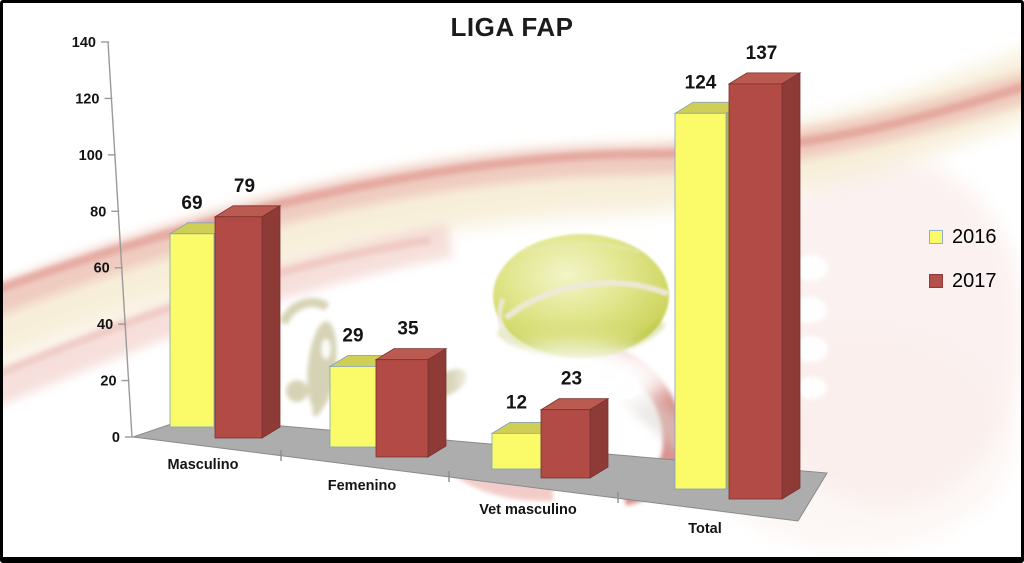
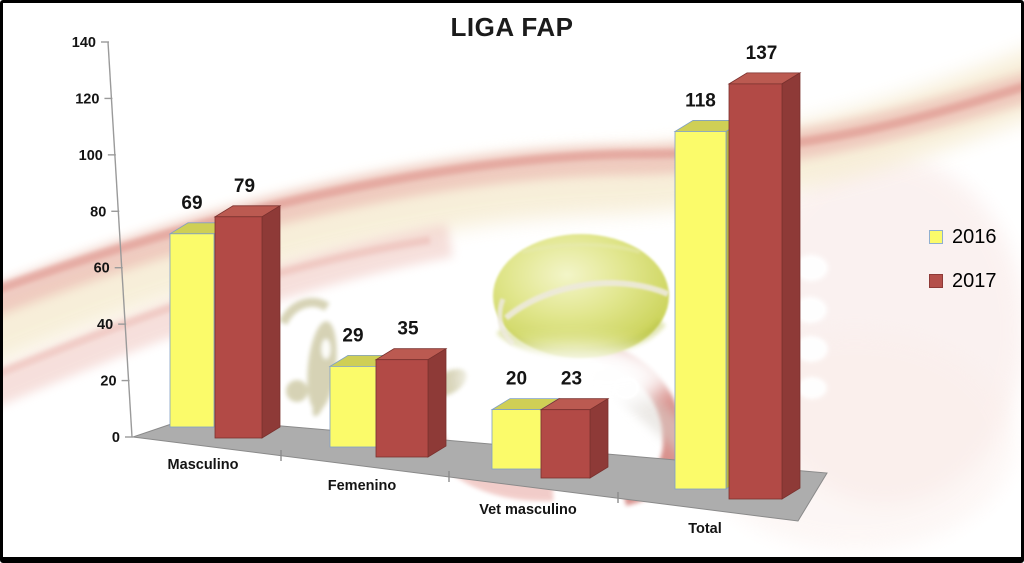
2016/Vet masculino: 12 -> 20
2016/Total: 124 -> 118
